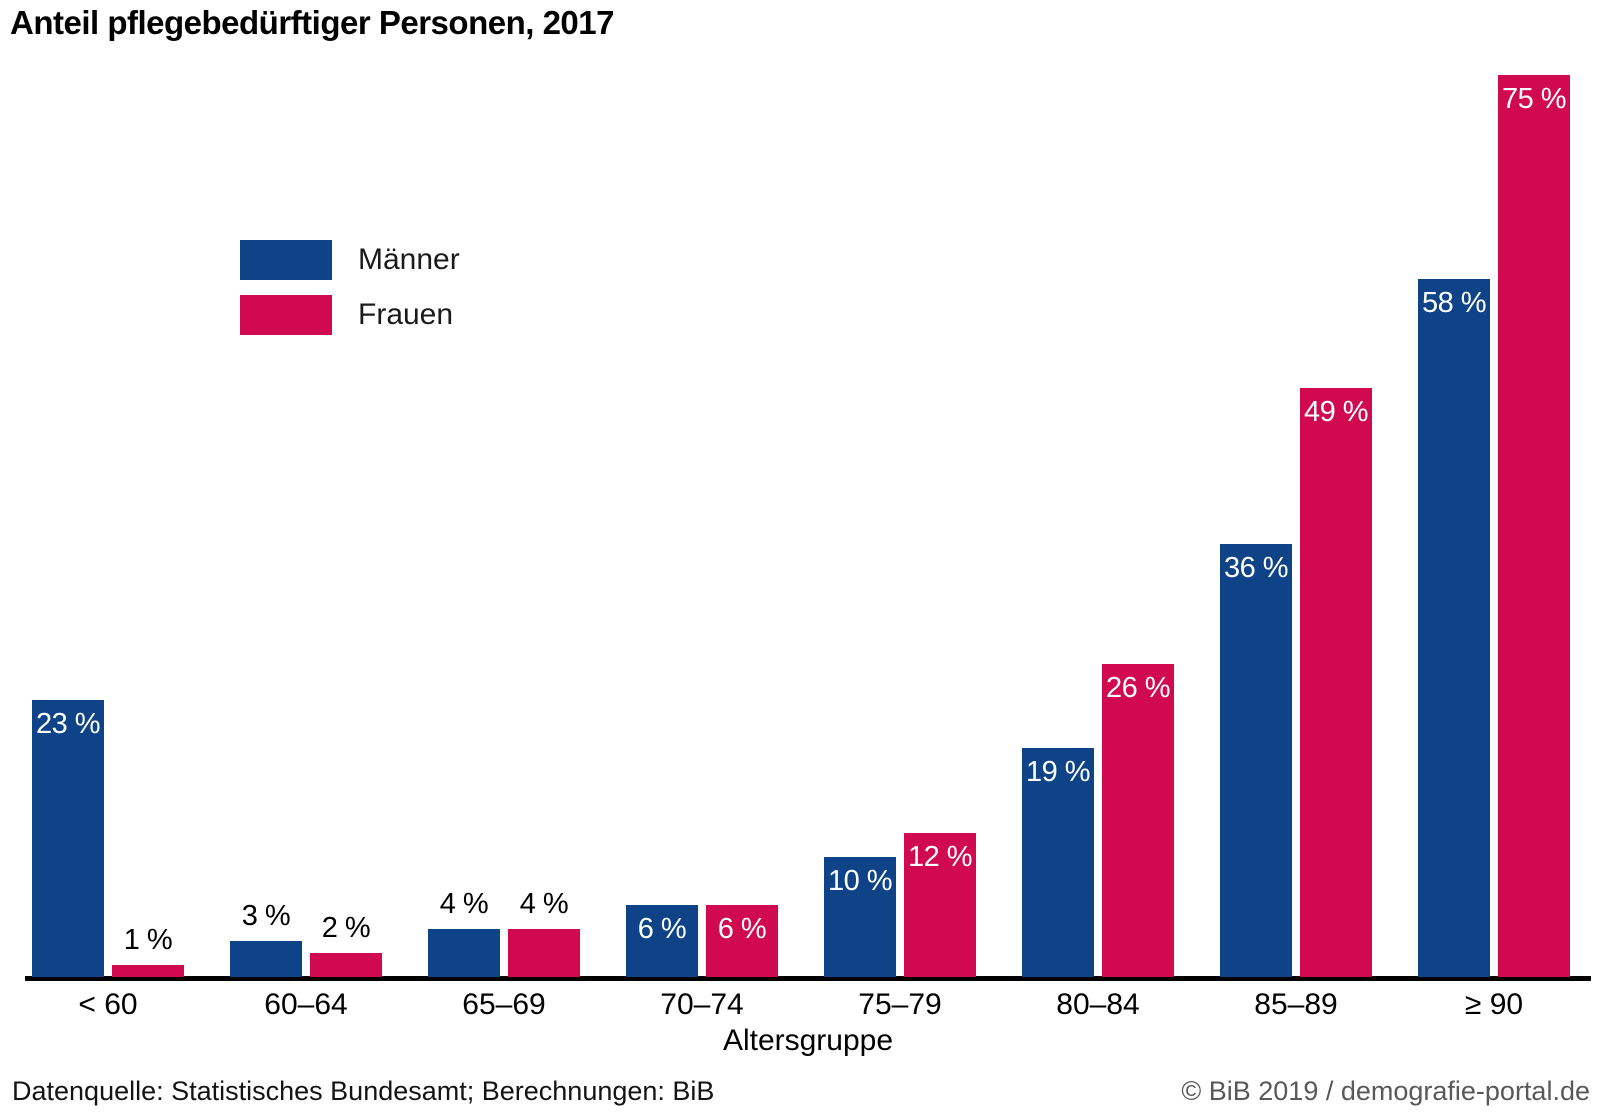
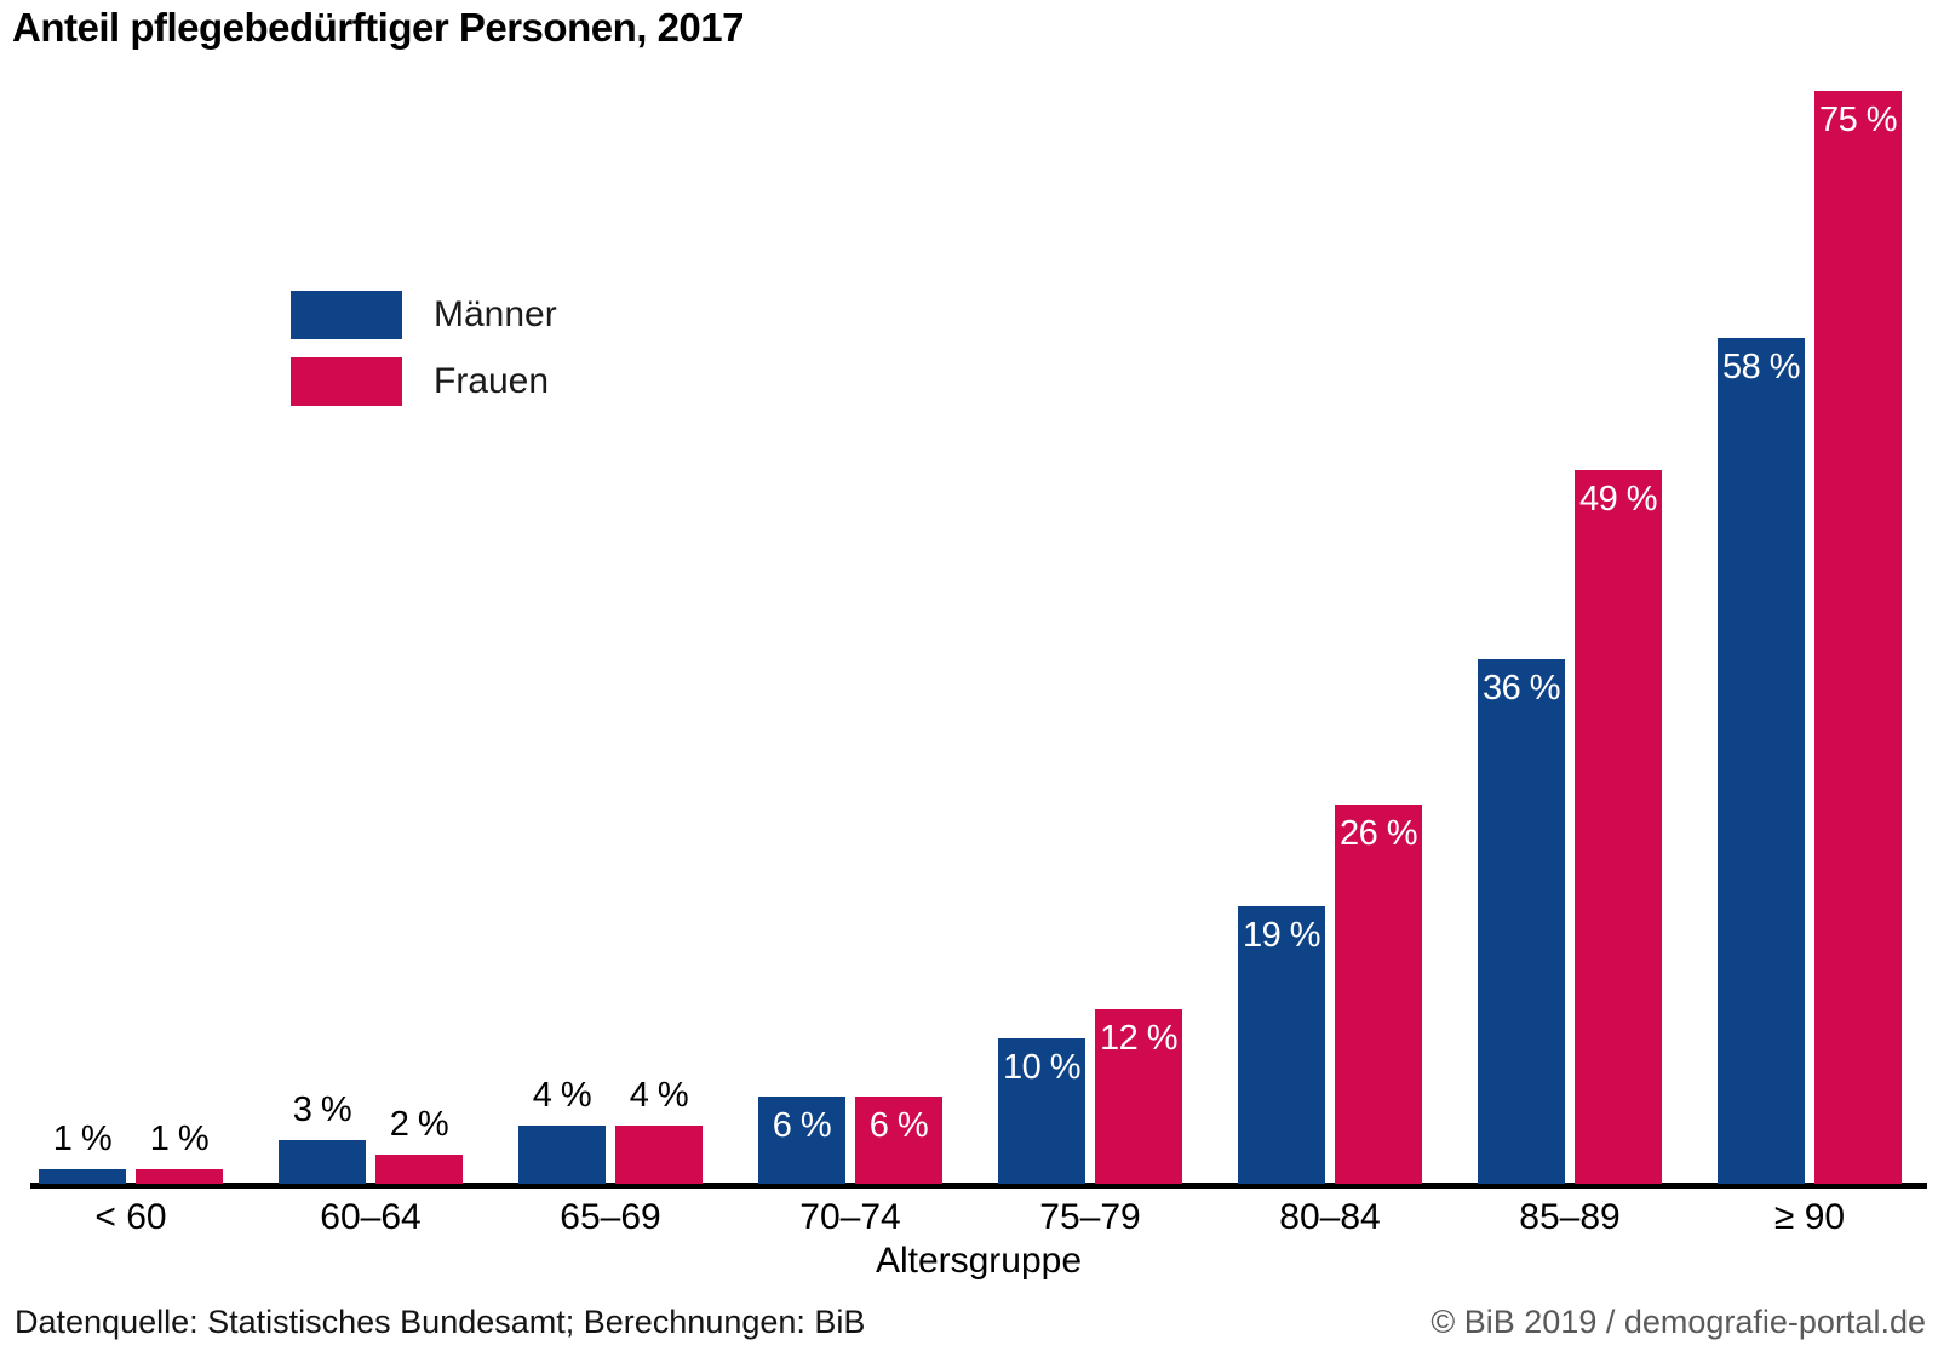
Männer/< 60: 23 -> 1
